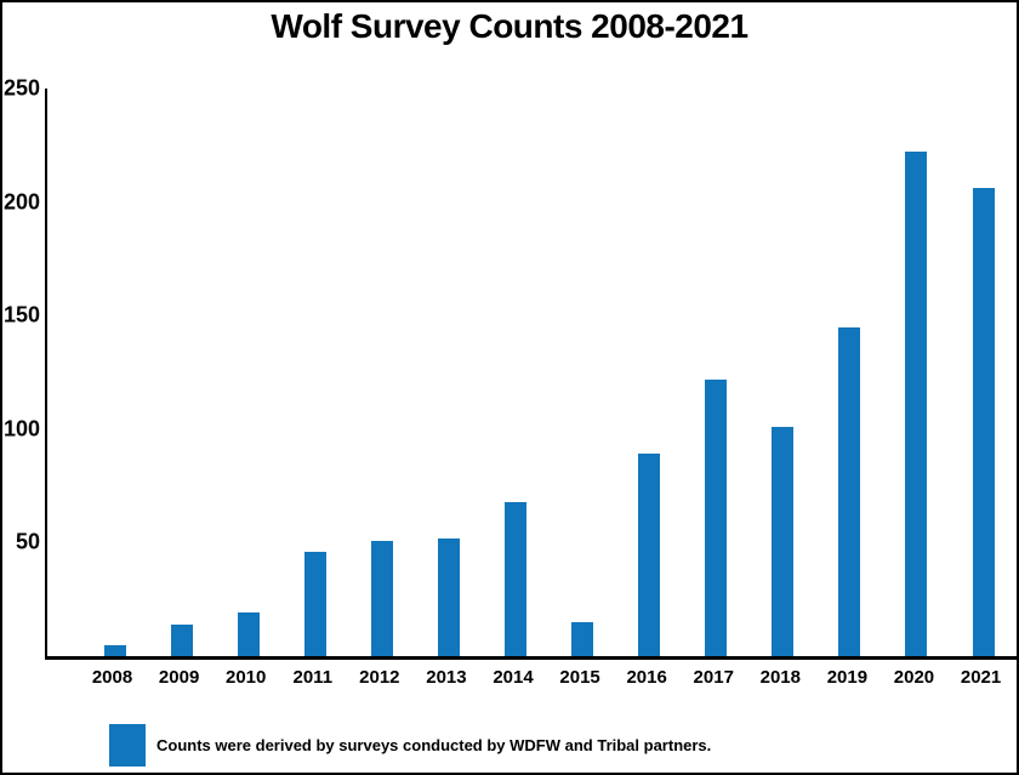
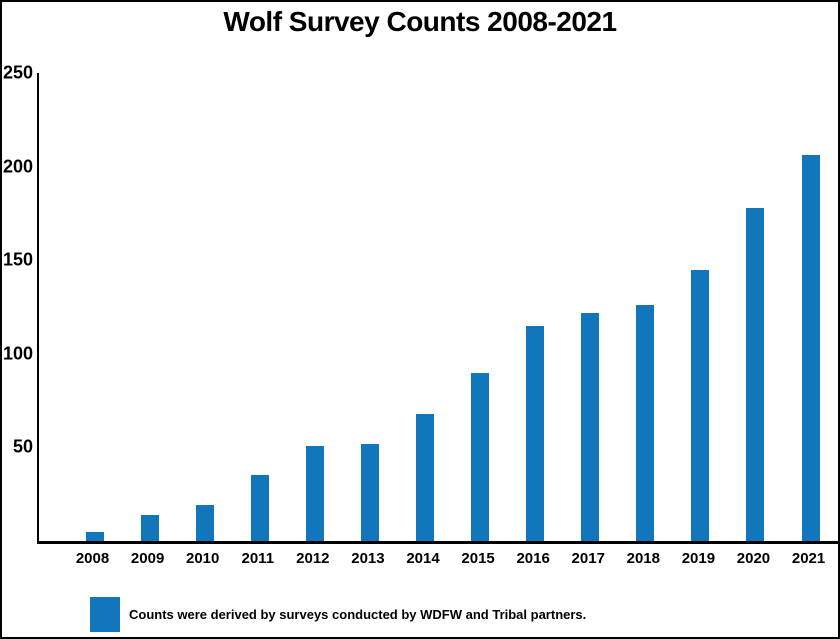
2011: 46 -> 35
2015: 15 -> 90
2016: 89 -> 115
2018: 101 -> 126
2020: 222 -> 178
